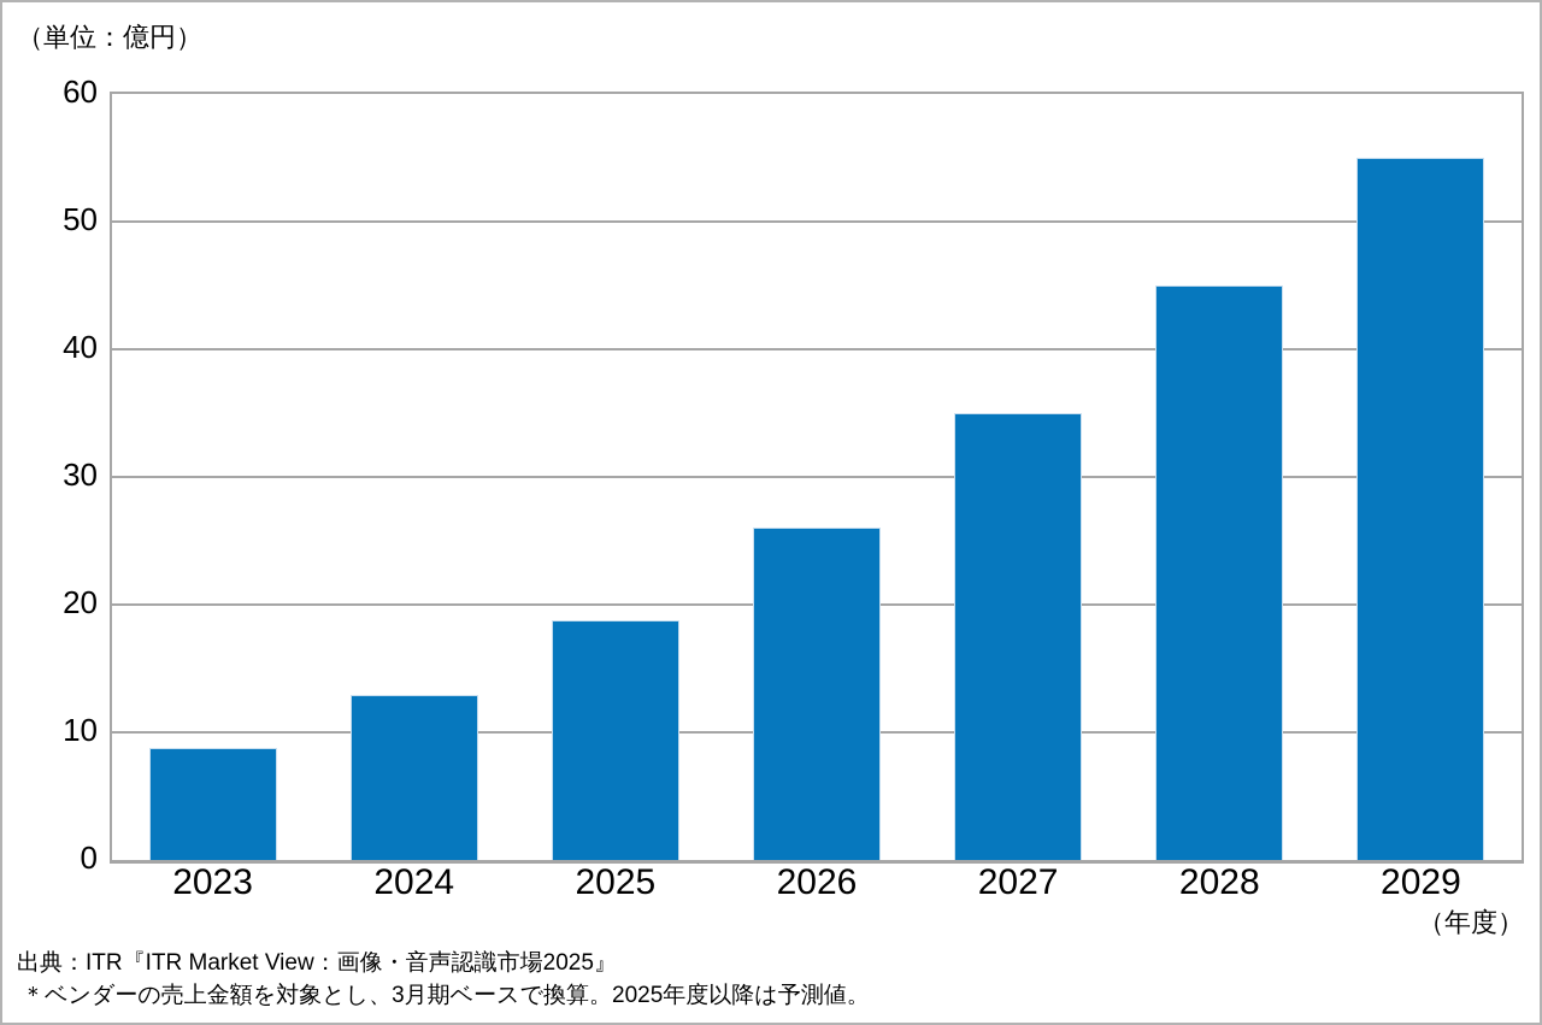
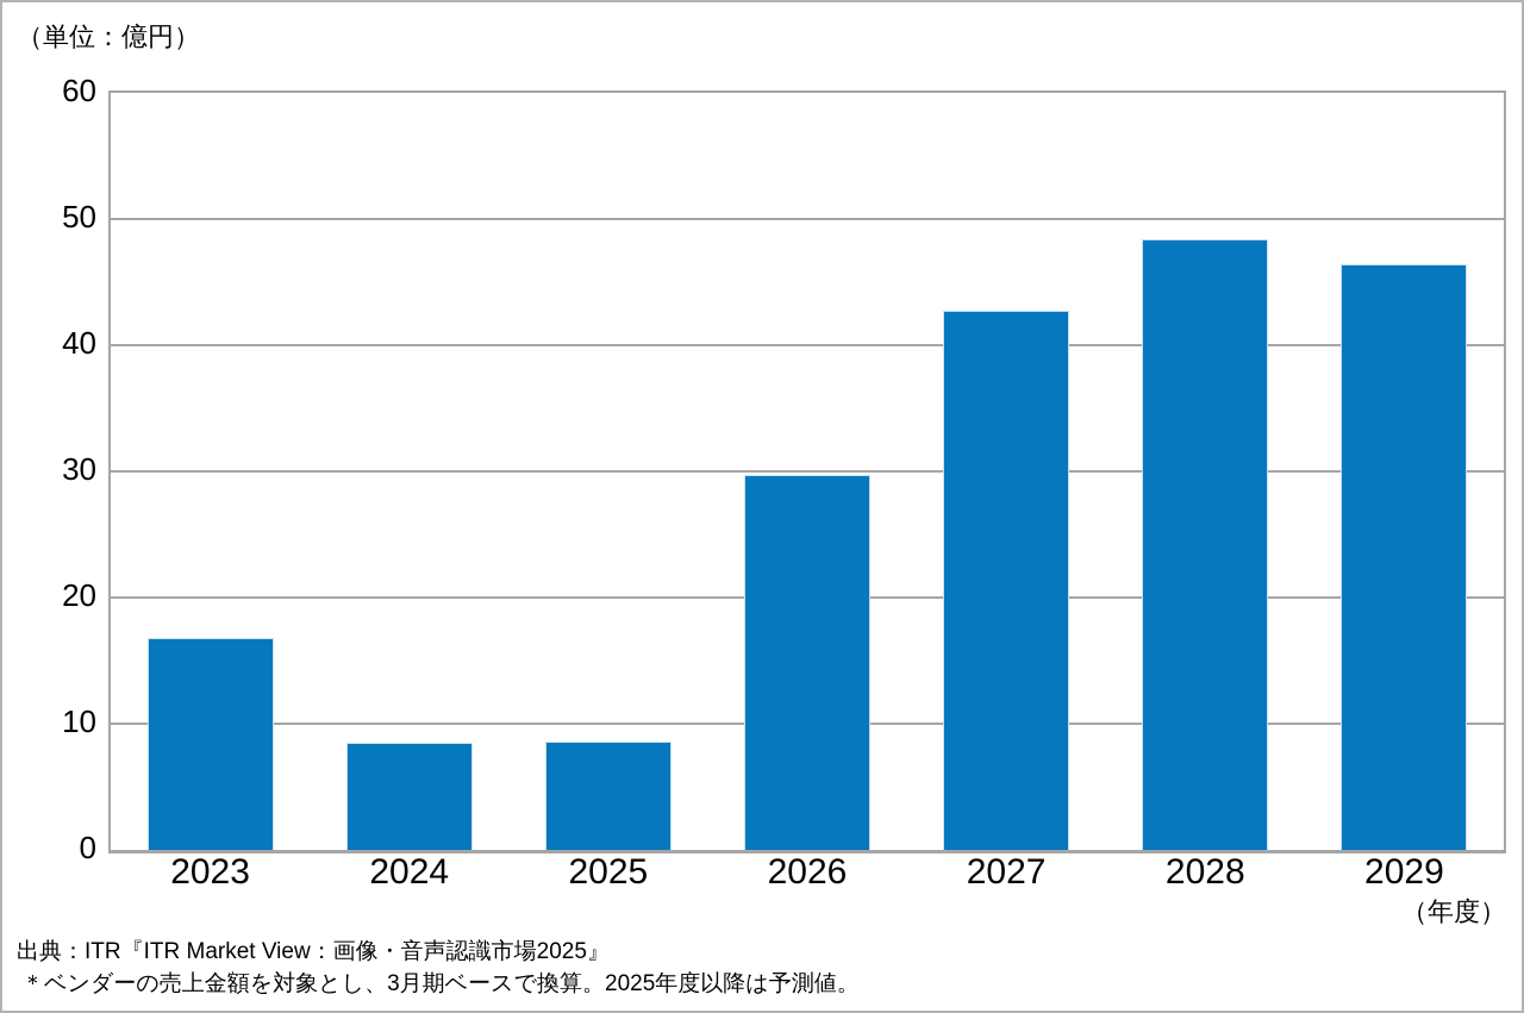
2023: 8.8 -> 16.8
2024: 12.9 -> 8.5
2025: 18.8 -> 8.6
2026: 26.0 -> 29.7
2027: 35.0 -> 42.7
2028: 45.0 -> 48.4
2029: 55.0 -> 46.4
